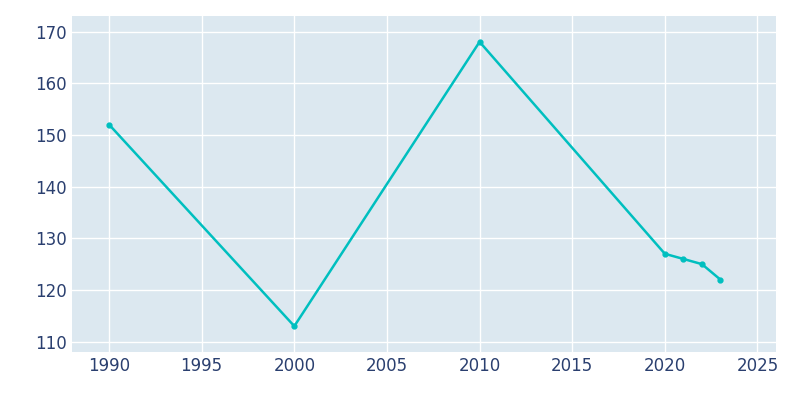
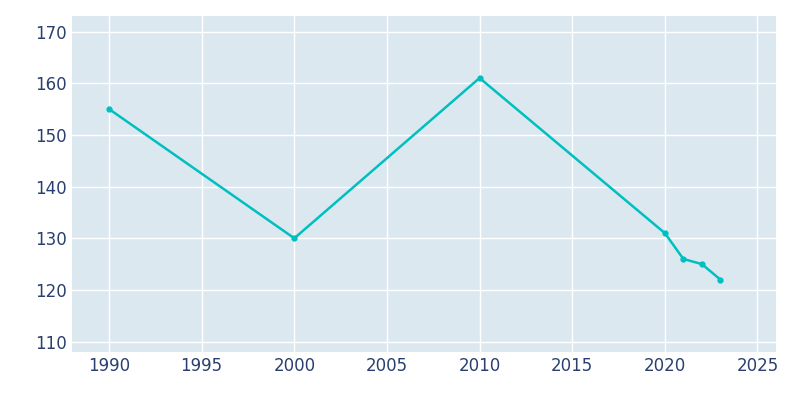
1990: 152 -> 155
2000: 113 -> 130
2010: 168 -> 161
2020: 127 -> 131
